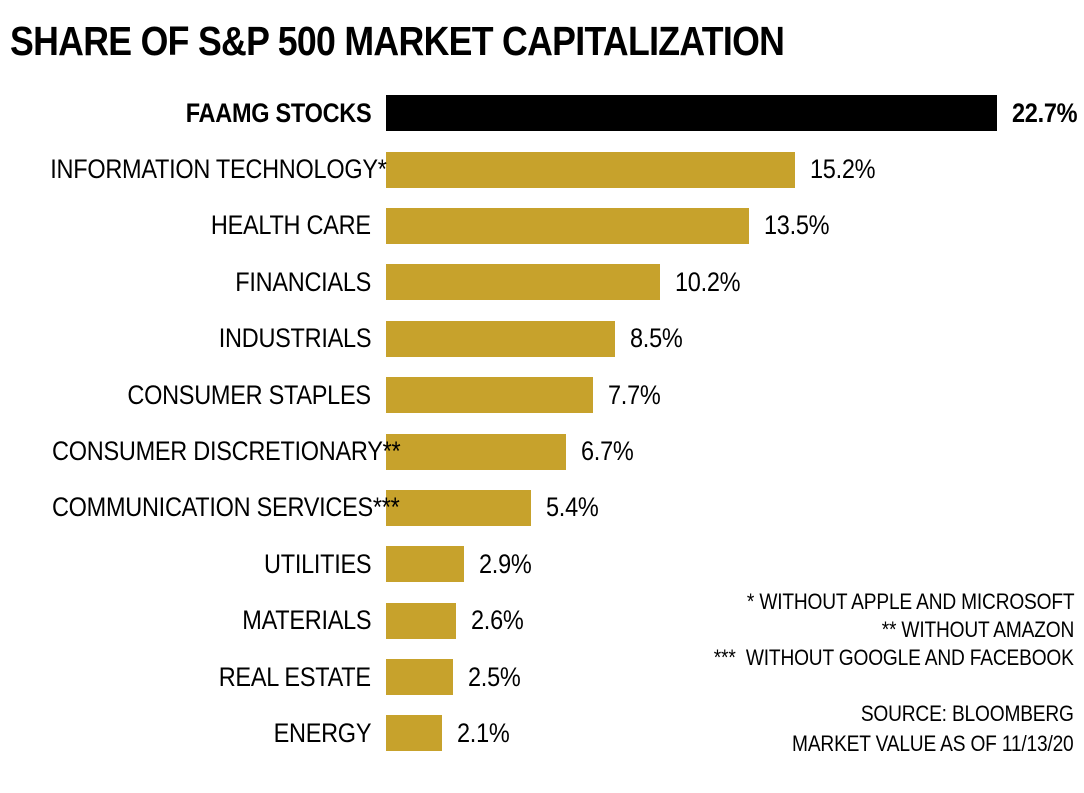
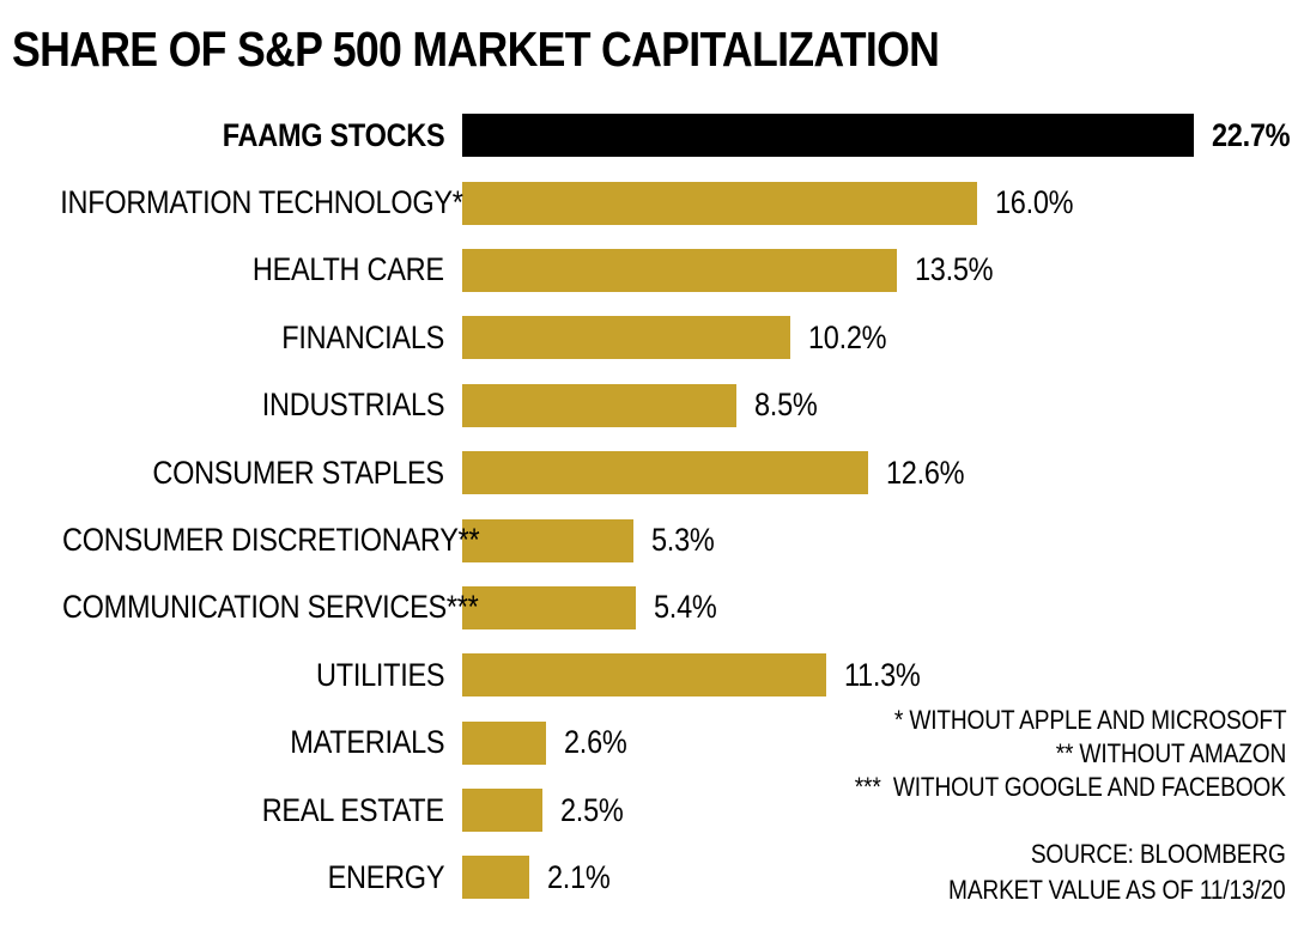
INFORMATION TECHNOLOGY*: 15.2% -> 16.0%
CONSUMER STAPLES: 7.7% -> 12.6%
CONSUMER DISCRETIONARY**: 6.7% -> 5.3%
UTILITIES: 2.9% -> 11.3%
